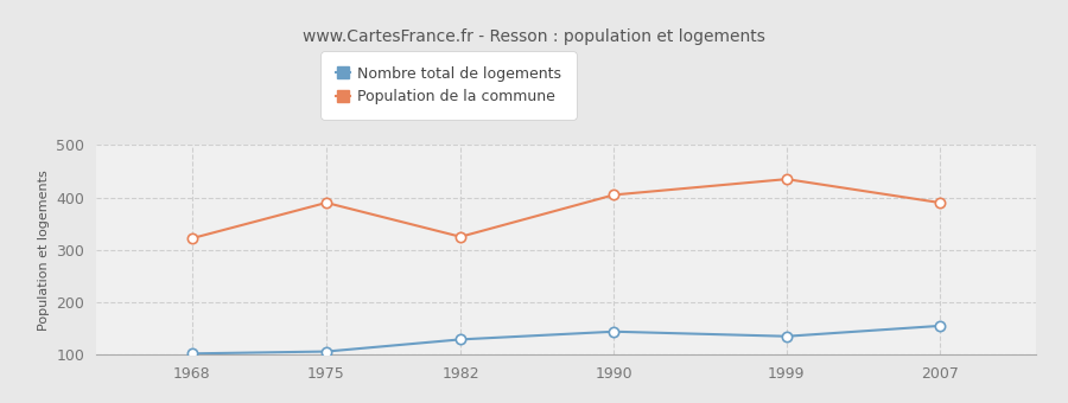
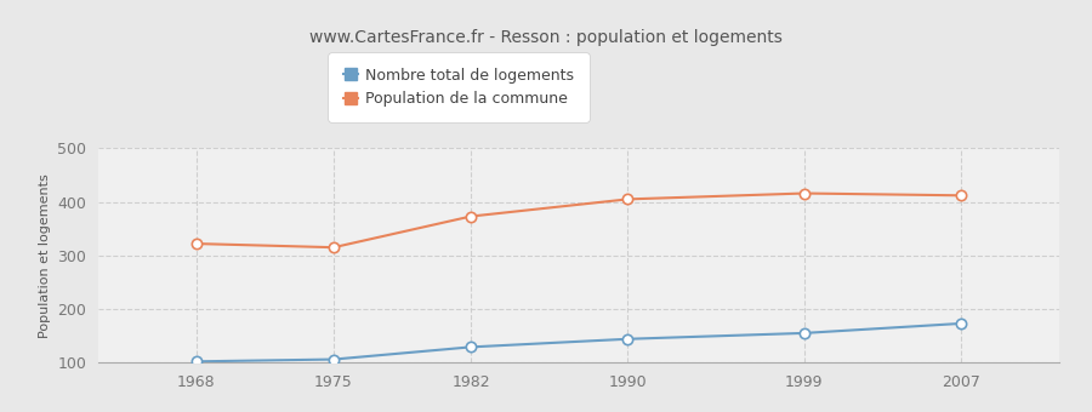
Population de la commune/1975: 390 -> 315
Population de la commune/1982: 325 -> 373
Nombre total de logements/1999: 135 -> 155
Population de la commune/1999: 435 -> 416
Nombre total de logements/2007: 155 -> 173
Population de la commune/2007: 390 -> 412
